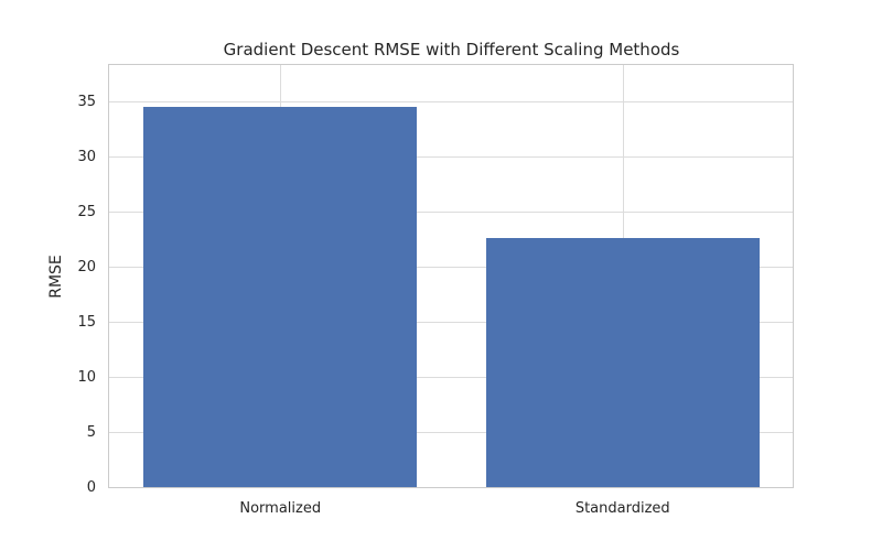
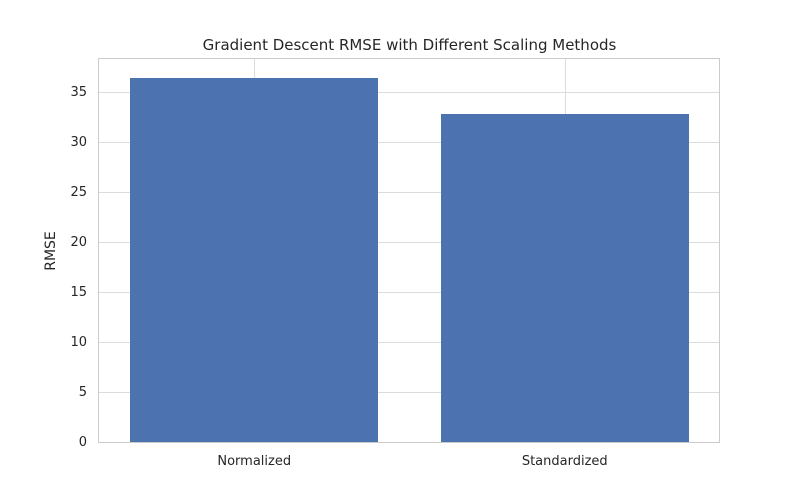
Normalized: 34.6 -> 36.5
Standardized: 22.7 -> 32.9
